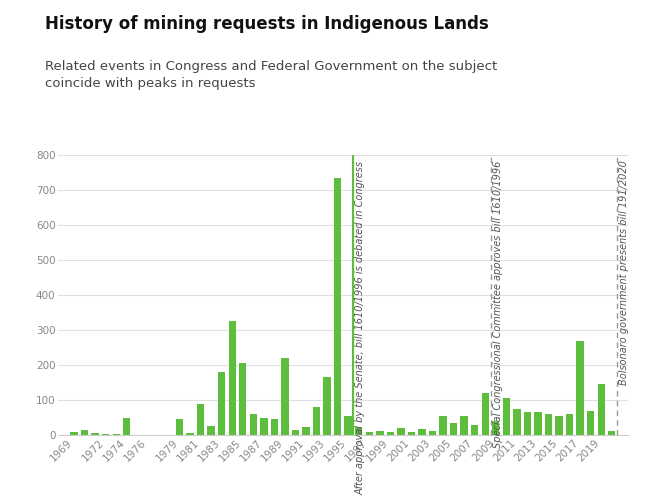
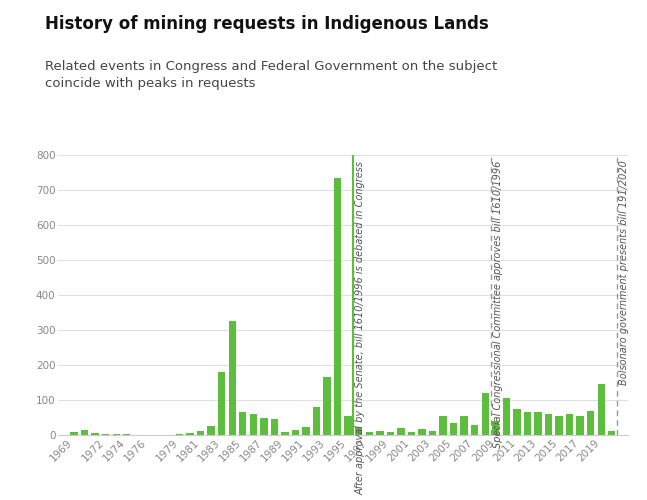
1974: 50 -> 2
1979: 45 -> 2
1981: 90 -> 12
1985: 205 -> 65
1989: 220 -> 8
2017: 270 -> 55
